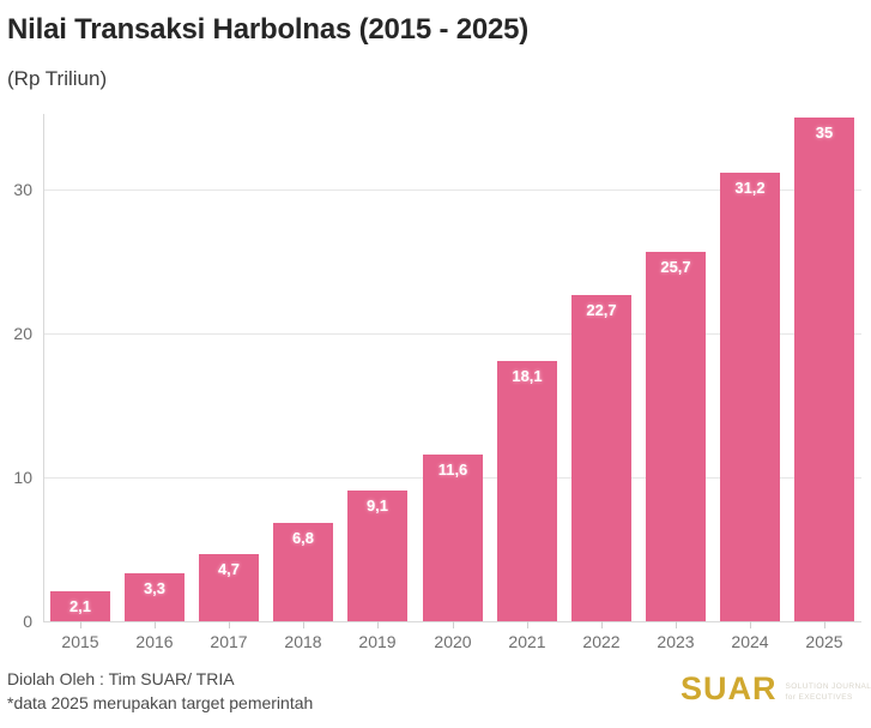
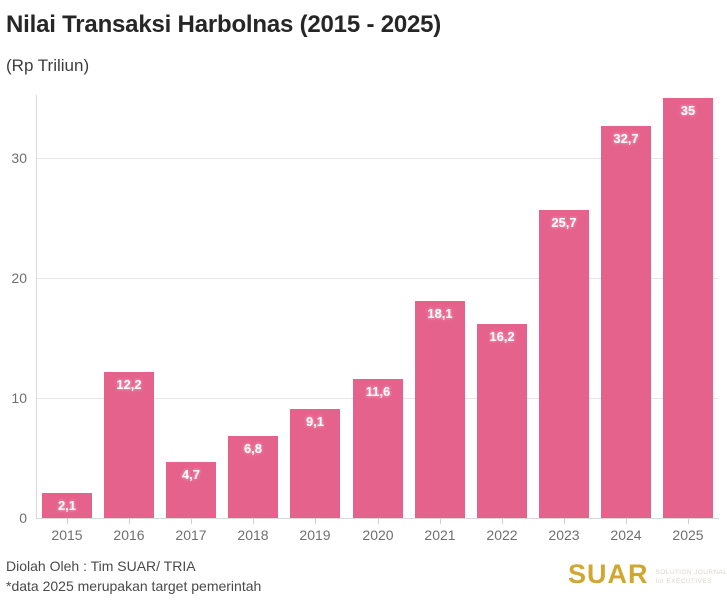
2016: 3,3 -> 12,2
2022: 22,7 -> 16,2
2024: 31,2 -> 32,7
